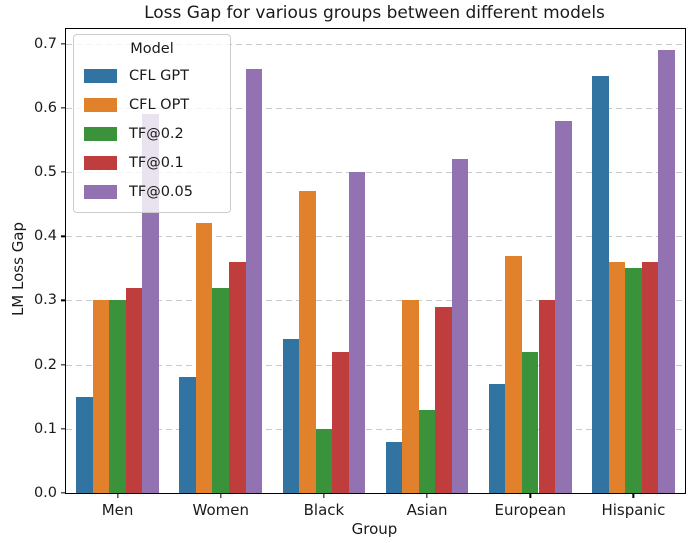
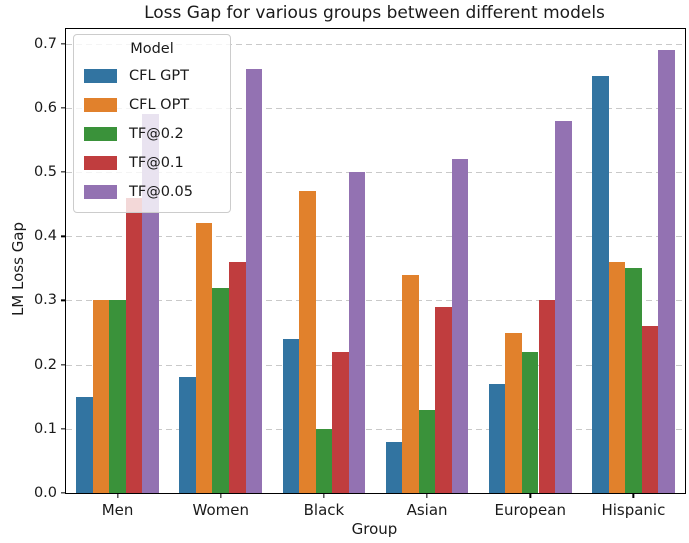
TF@0.1/Men: 0.32 -> 0.46
CFL OPT/Asian: 0.30 -> 0.34
CFL OPT/European: 0.37 -> 0.25
TF@0.1/Hispanic: 0.36 -> 0.26
